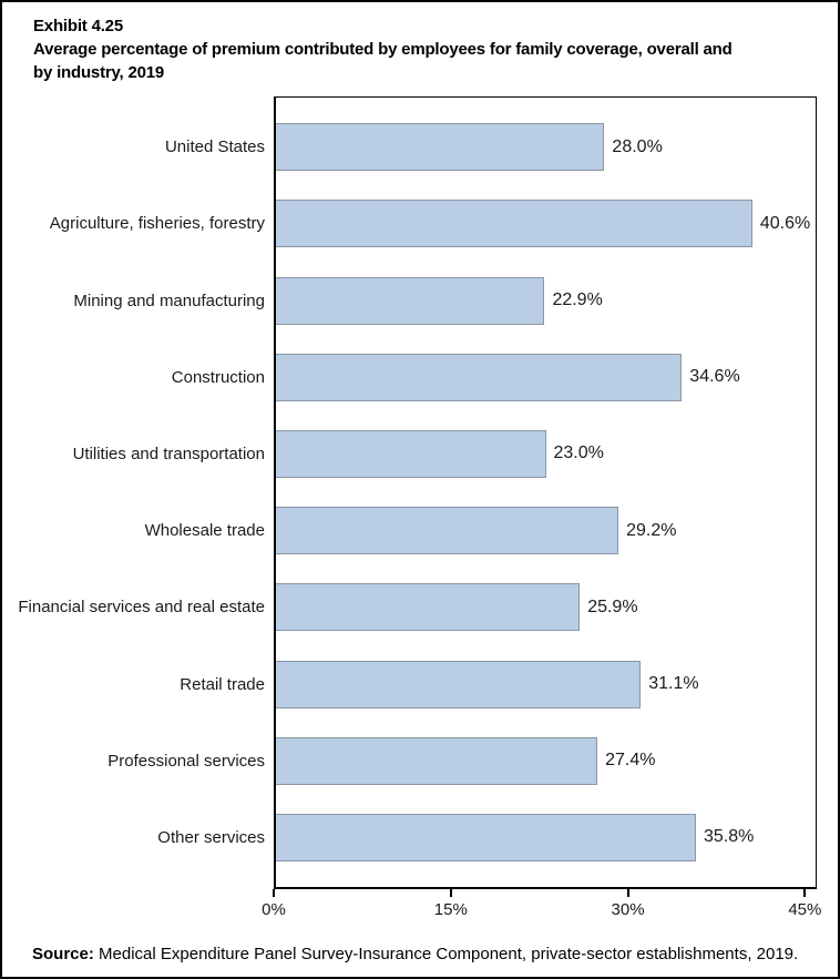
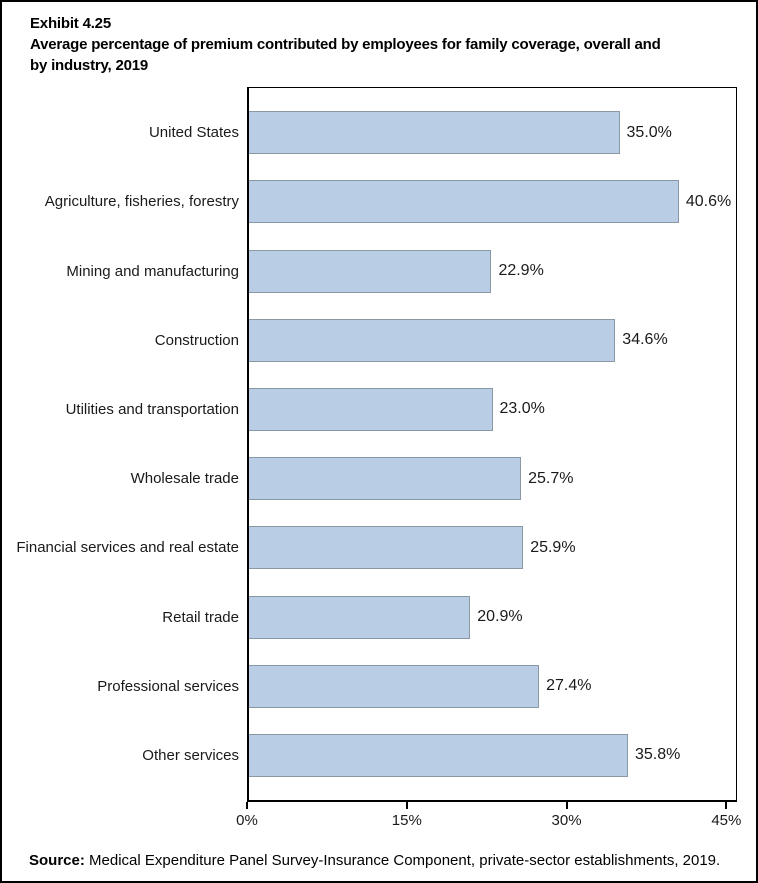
United States: 28.0% -> 35.0%
Wholesale trade: 29.2% -> 25.7%
Retail trade: 31.1% -> 20.9%
